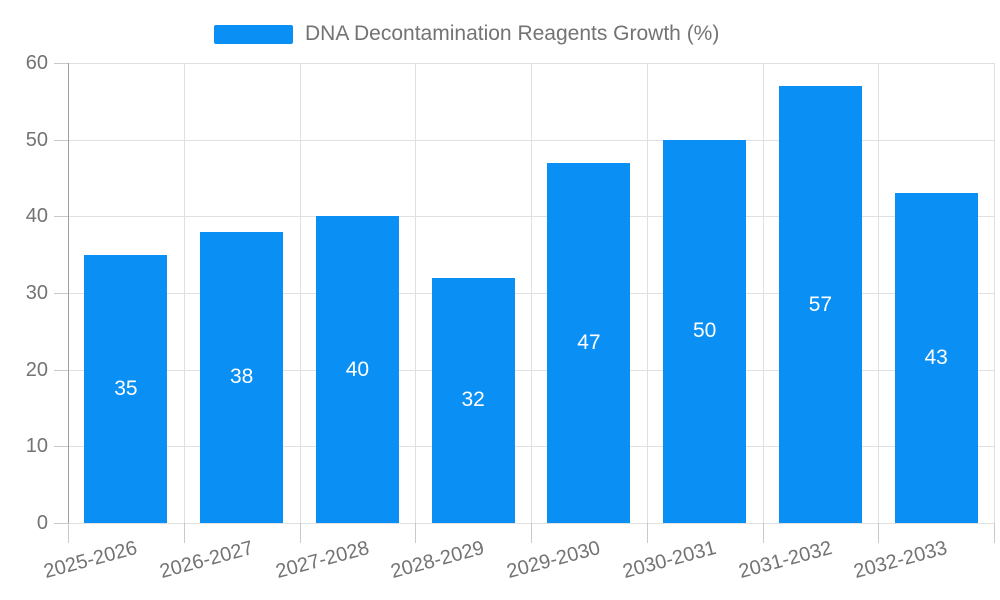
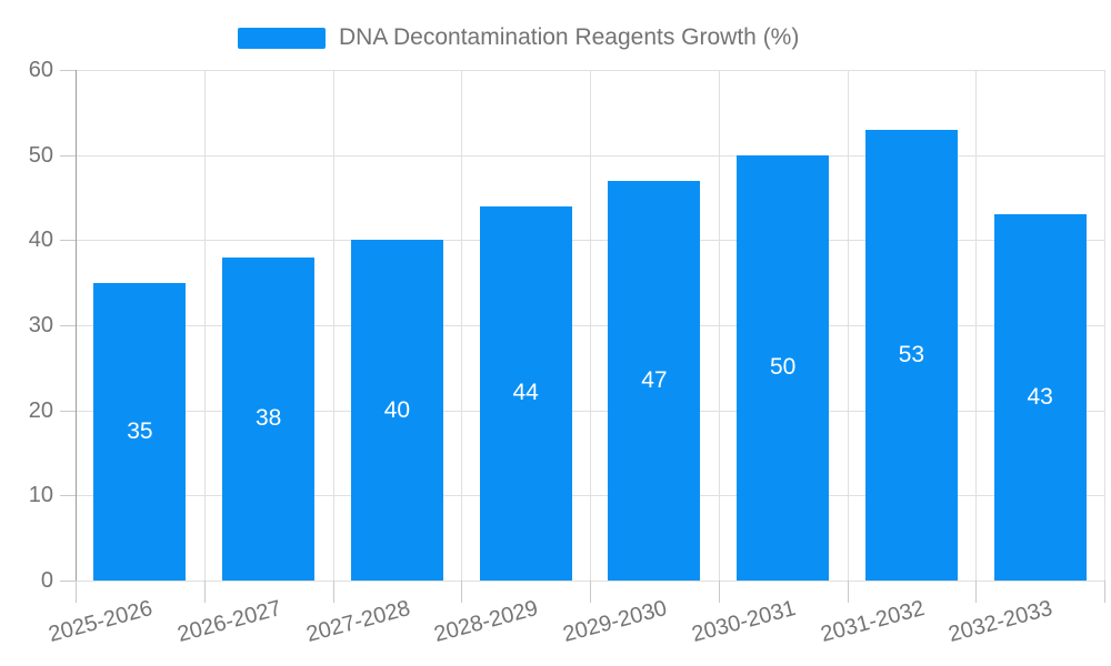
2028-2029: 32 -> 44
2031-2032: 57 -> 53
